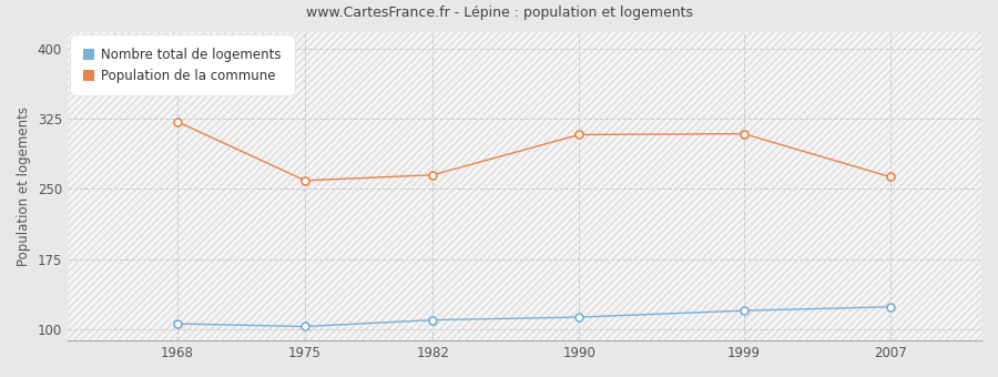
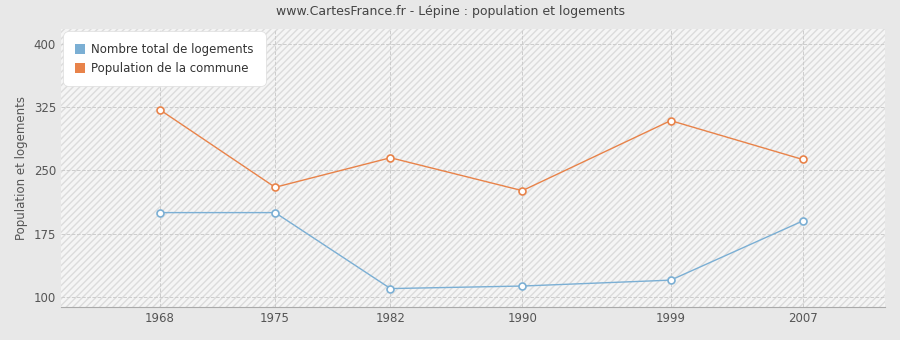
Nombre total de logements/1968: 106 -> 200
Nombre total de logements/1975: 103 -> 200
Population de la commune/1975: 259 -> 230
Population de la commune/1990: 308 -> 226
Nombre total de logements/2007: 124 -> 190
